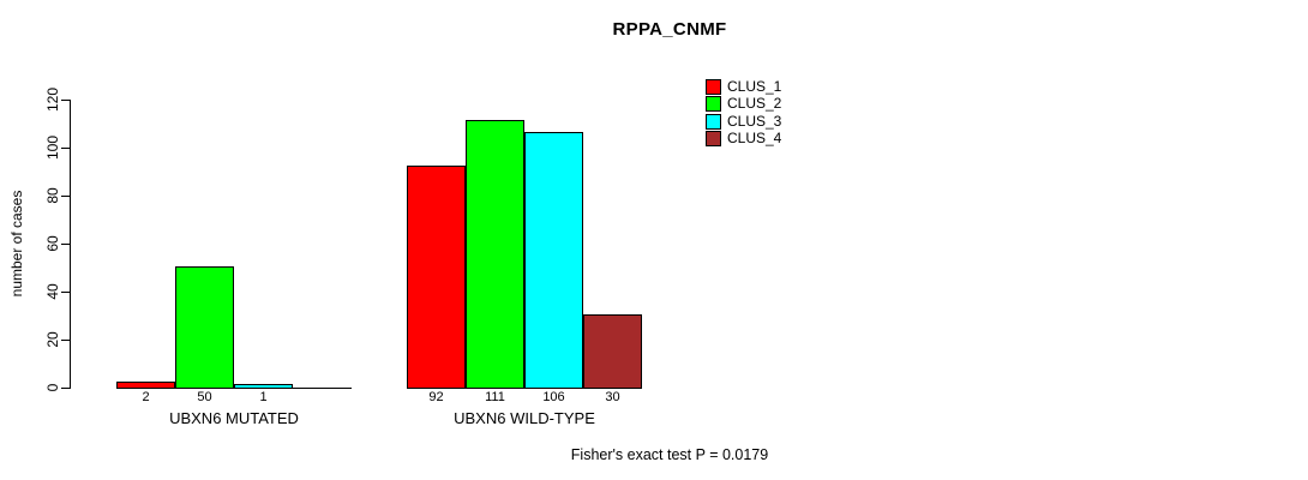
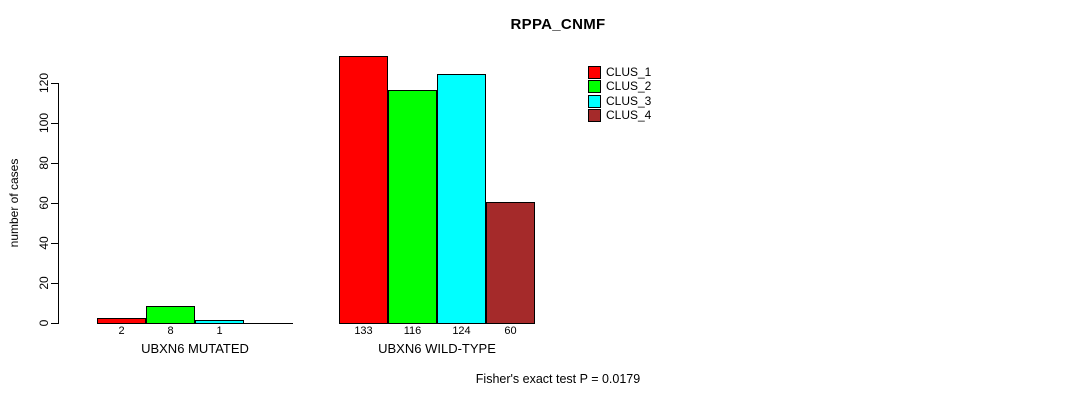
CLUS_2/UBXN6 MUTATED: 50 -> 8
CLUS_1/UBXN6 WILD-TYPE: 92 -> 133
CLUS_2/UBXN6 WILD-TYPE: 111 -> 116
CLUS_3/UBXN6 WILD-TYPE: 106 -> 124
CLUS_4/UBXN6 WILD-TYPE: 30 -> 60
